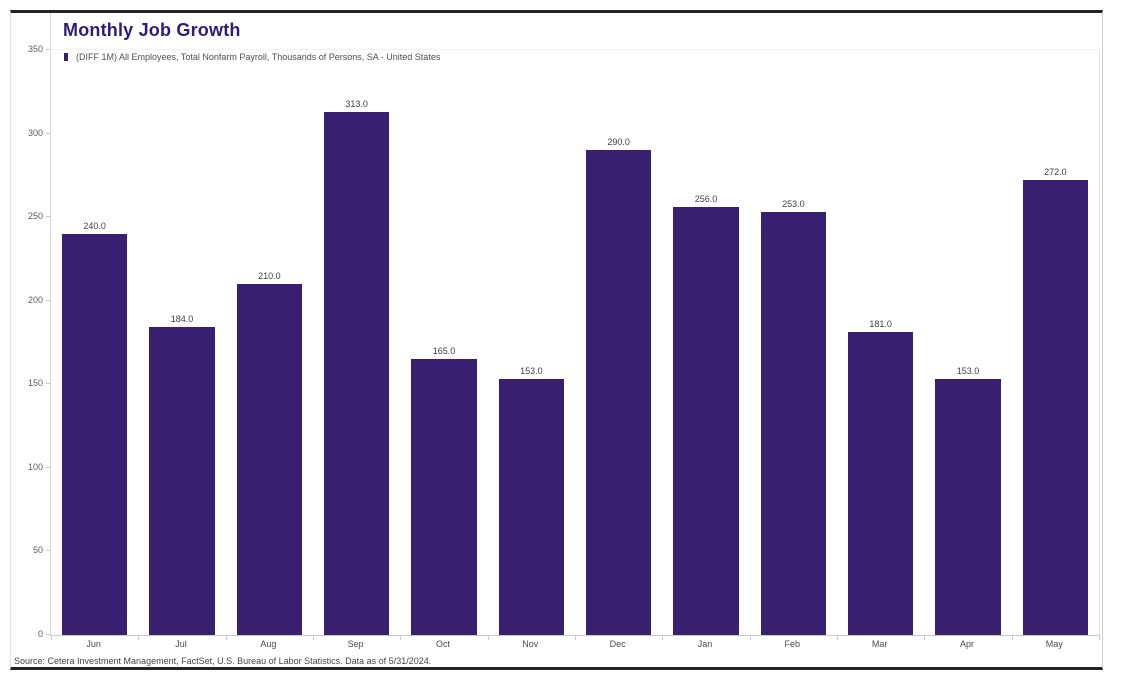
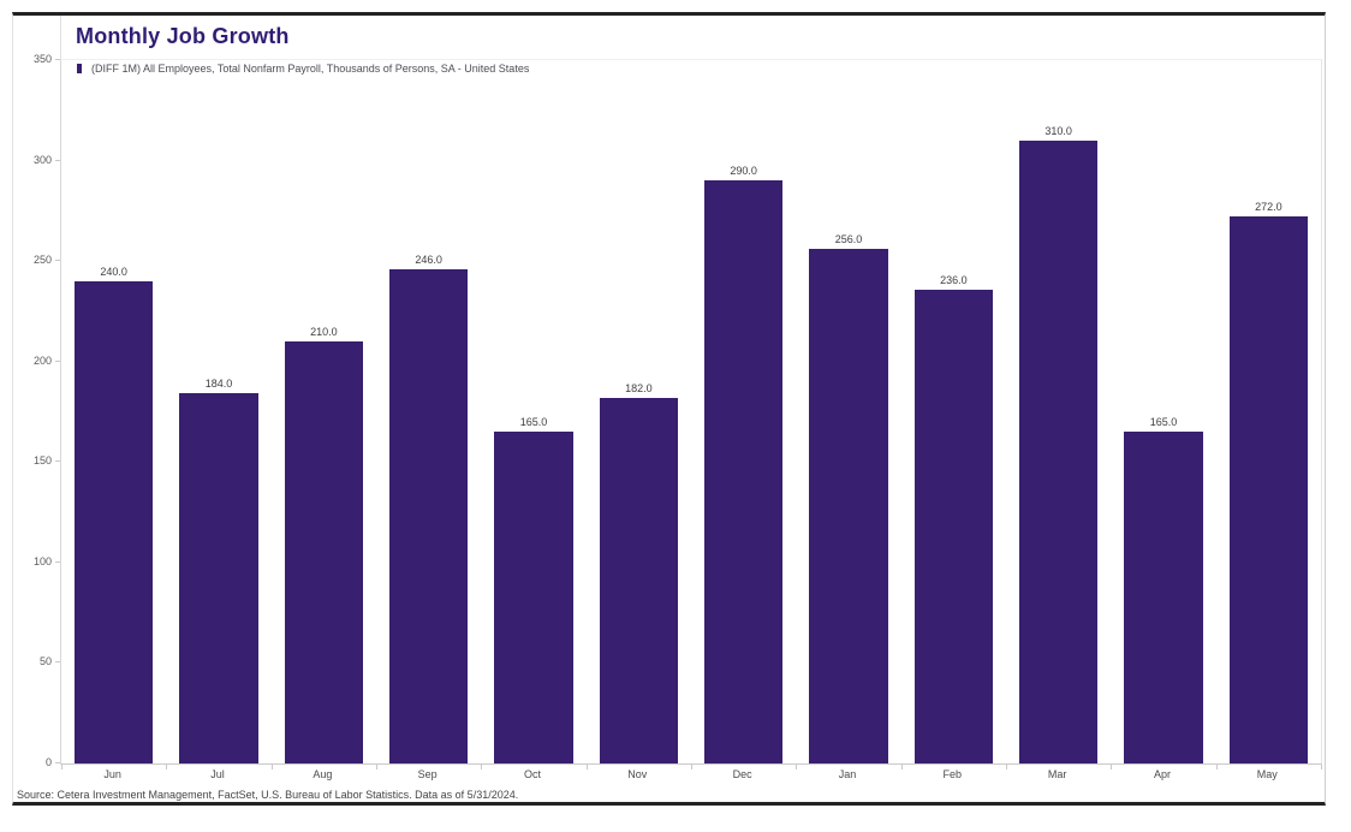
Sep: 313.0 -> 246.0
Nov: 153.0 -> 182.0
Feb: 253.0 -> 236.0
Mar: 181.0 -> 310.0
Apr: 153.0 -> 165.0
